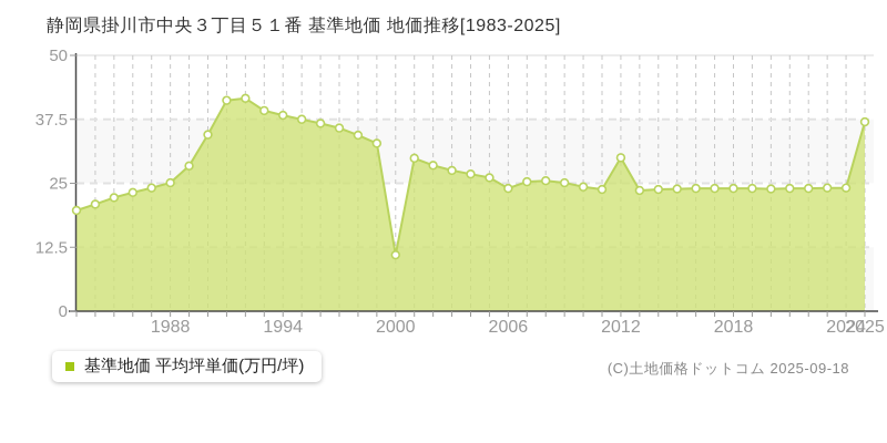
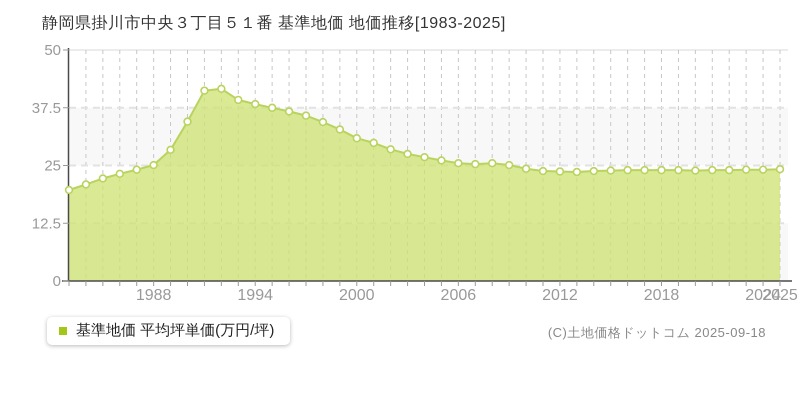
2000: 11 -> 31
2006: 24 -> 26
2012: 30 -> 24
2025: 37 -> 24
